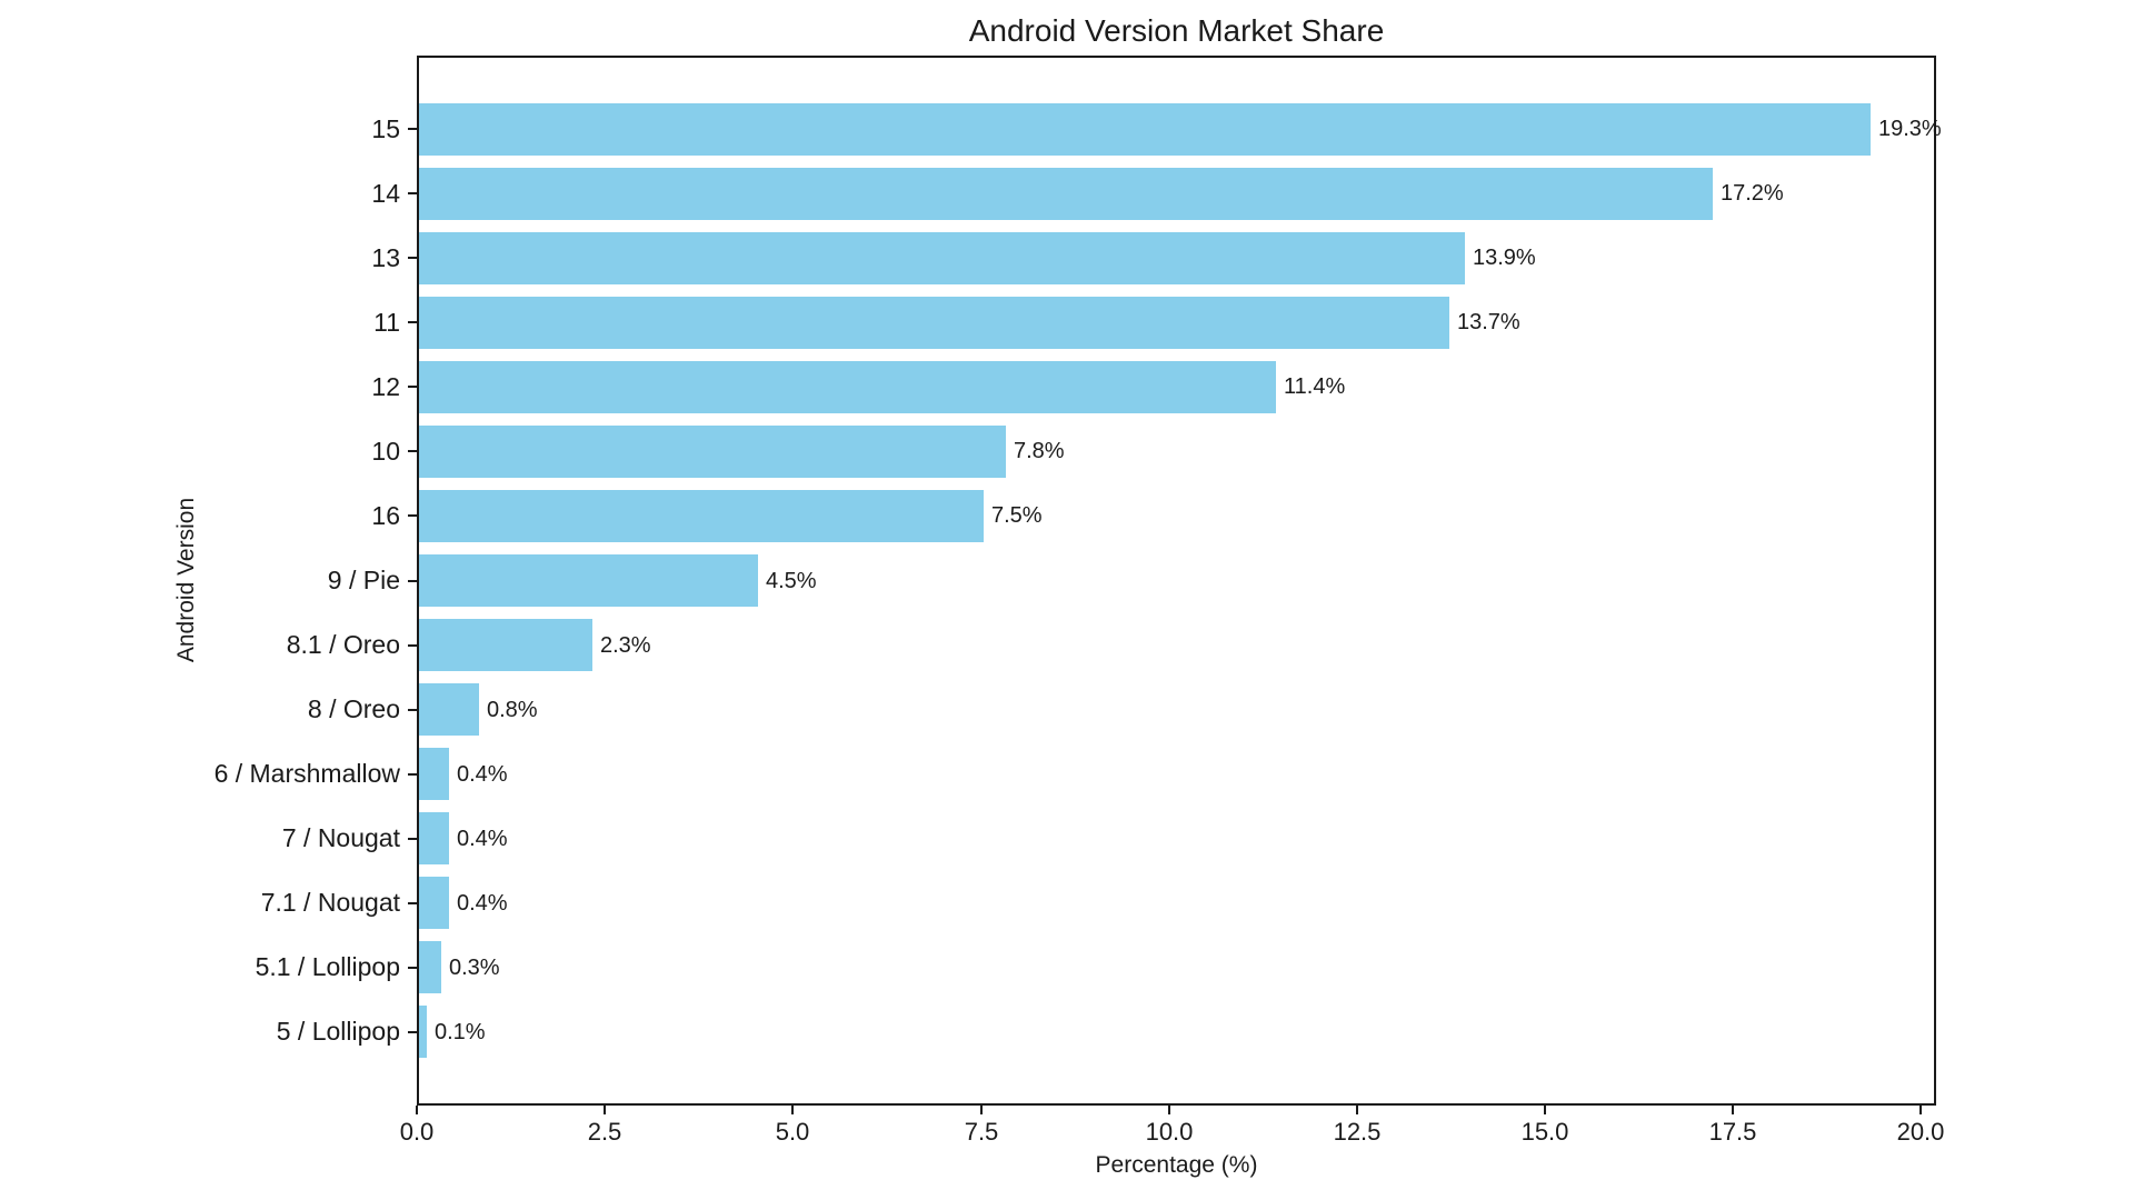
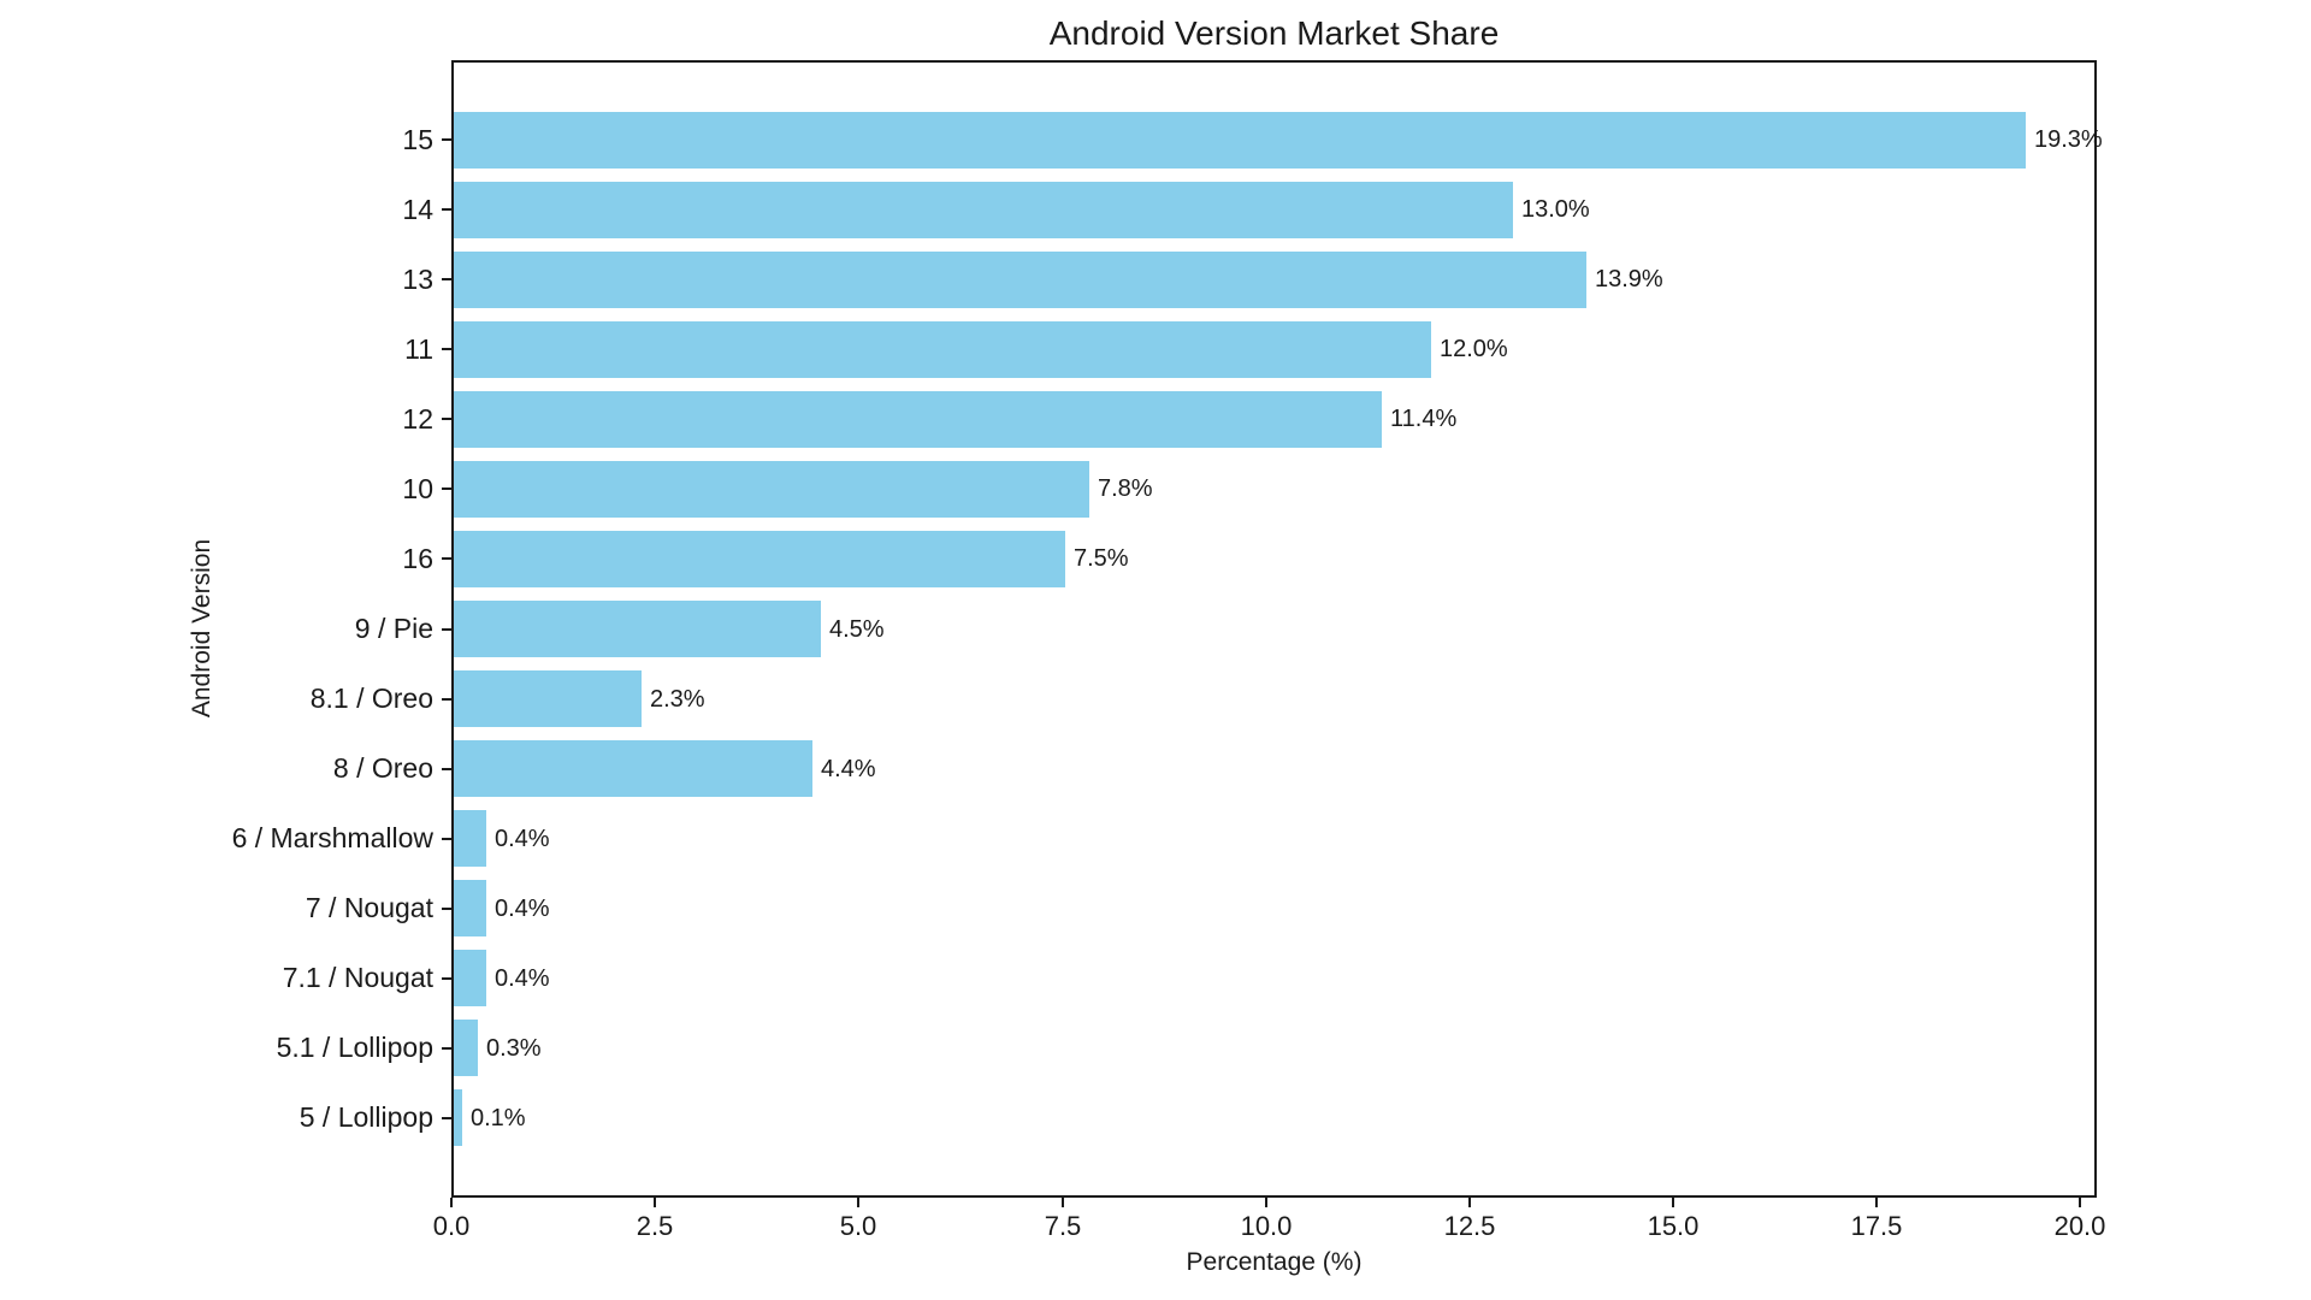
14: 17.2% -> 13.0%
11: 13.7% -> 12.0%
8 / Oreo: 0.8% -> 4.4%
